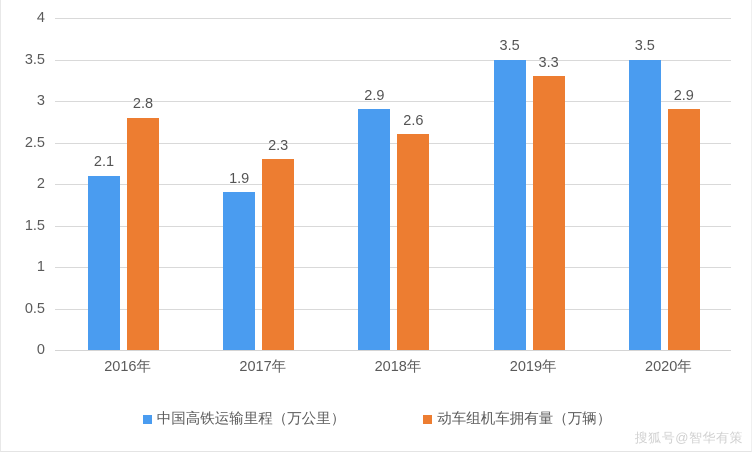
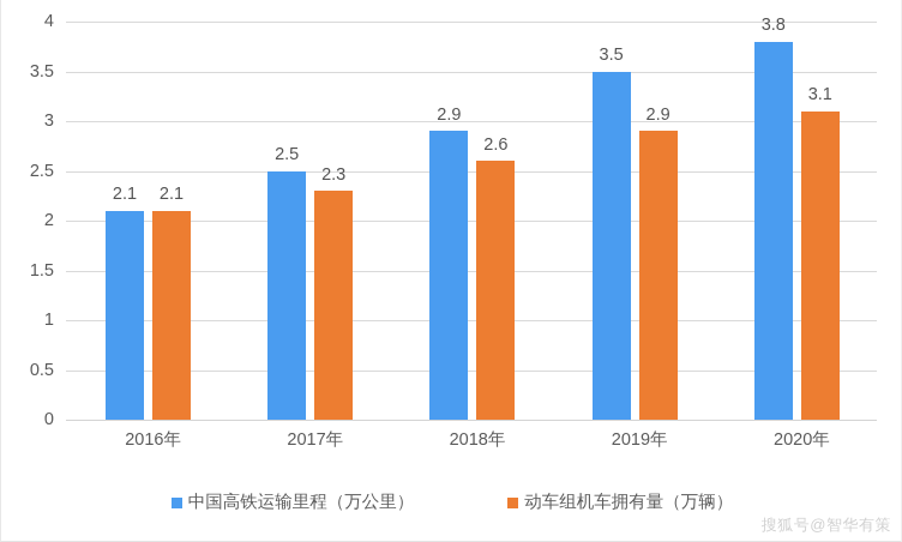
动车组机车拥有量（万辆）/2016年: 2.8 -> 2.1
中国高铁运输里程（万公里）/2017年: 1.9 -> 2.5
动车组机车拥有量（万辆）/2019年: 3.3 -> 2.9
中国高铁运输里程（万公里）/2020年: 3.5 -> 3.8
动车组机车拥有量（万辆）/2020年: 2.9 -> 3.1
